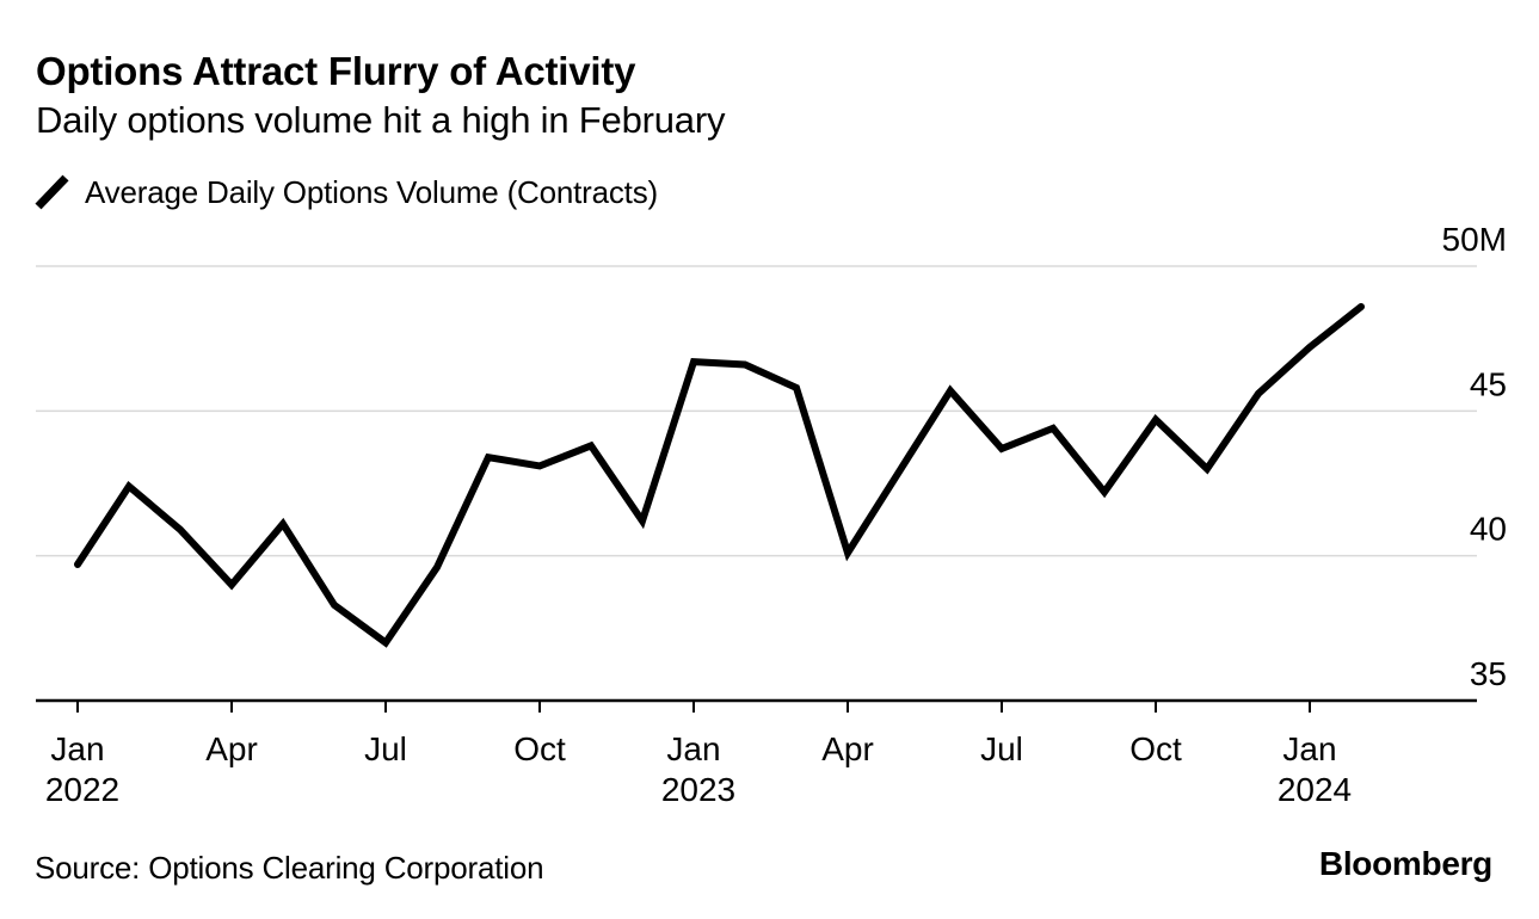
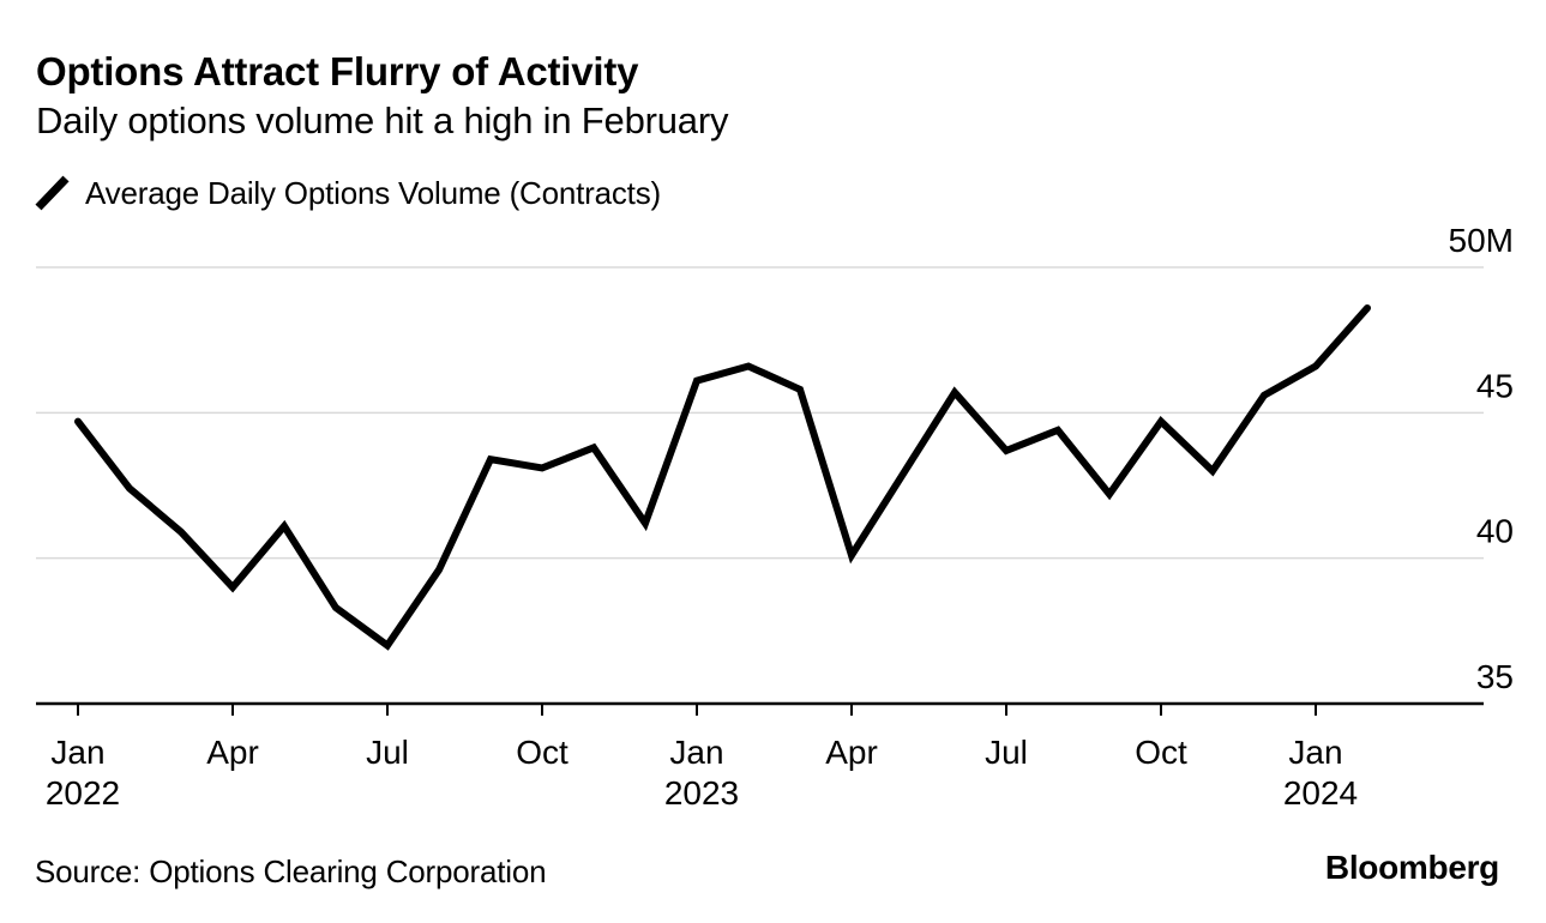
Jan 2022: 39.7M -> 44.7M
Jan 2023: 46.7M -> 46.1M
Jan 2024: 47.2M -> 46.6M
